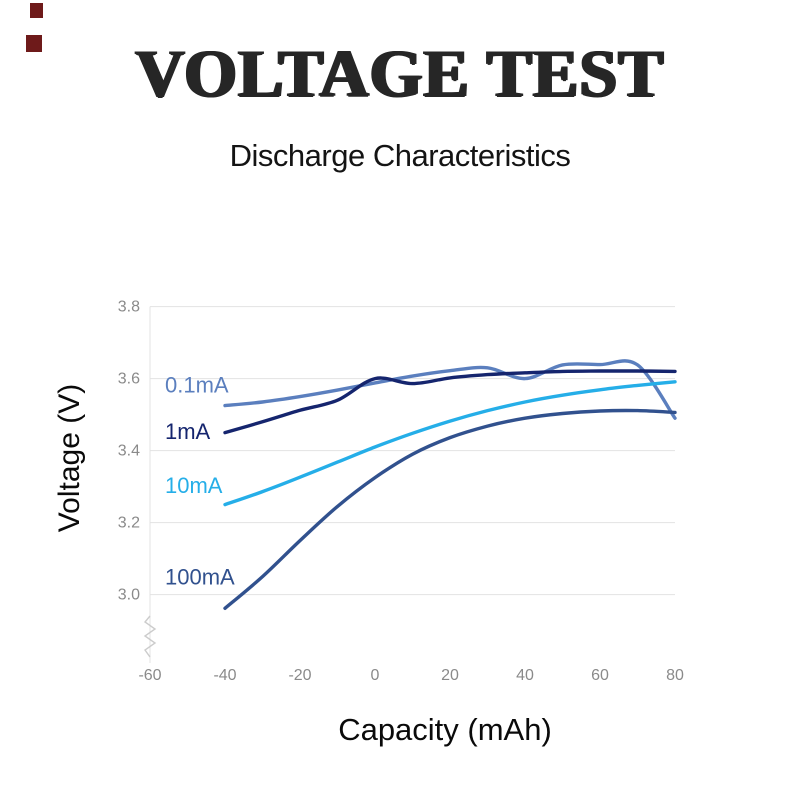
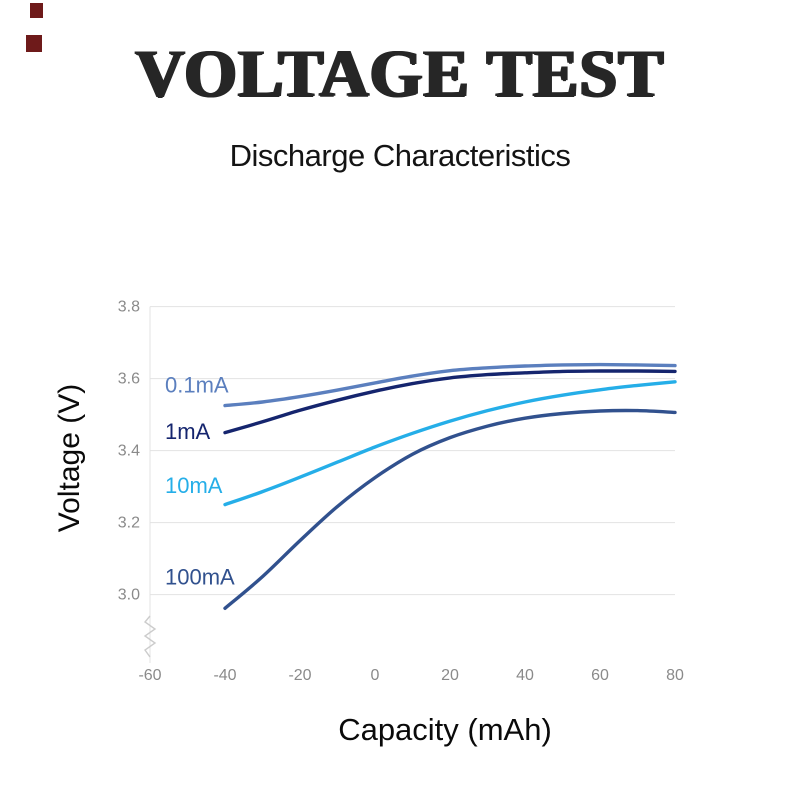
1mA/0: 3.60 -> 3.56
0.1mA/40: 3.60 -> 3.63
0.1mA/80: 3.49 -> 3.64
